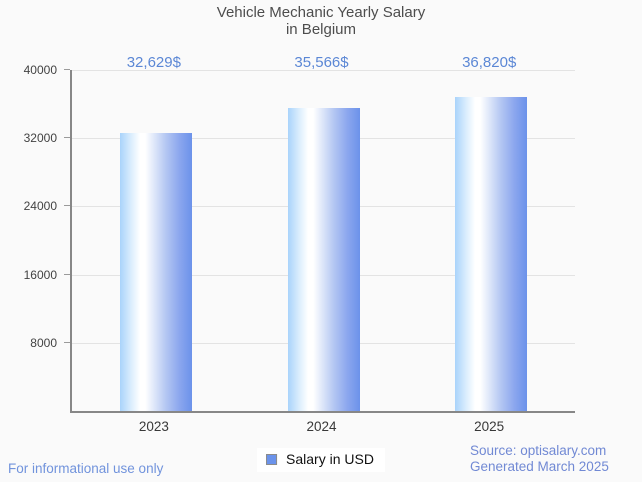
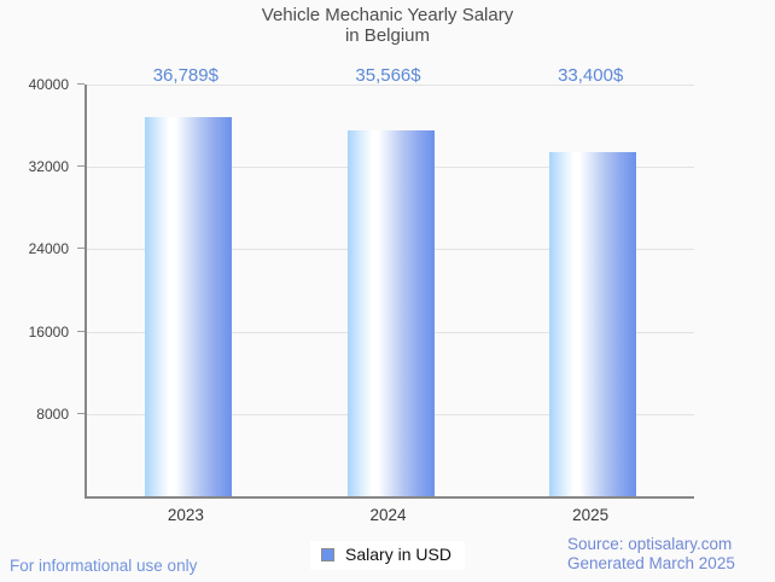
2023: 32,629 -> 36,789
2025: 36,820 -> 33,400
